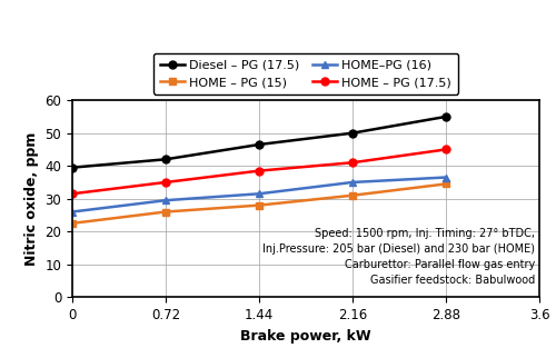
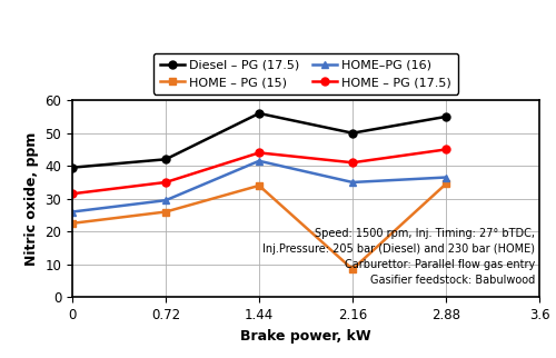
Diesel – PG (17.5)/1.44: 46.5 -> 56.0
HOME – PG (15)/1.44: 28.0 -> 34.0
HOME–PG (16)/1.44: 31.5 -> 41.5
HOME – PG (17.5)/1.44: 38.5 -> 44.0
HOME – PG (15)/2.16: 31.0 -> 8.5
